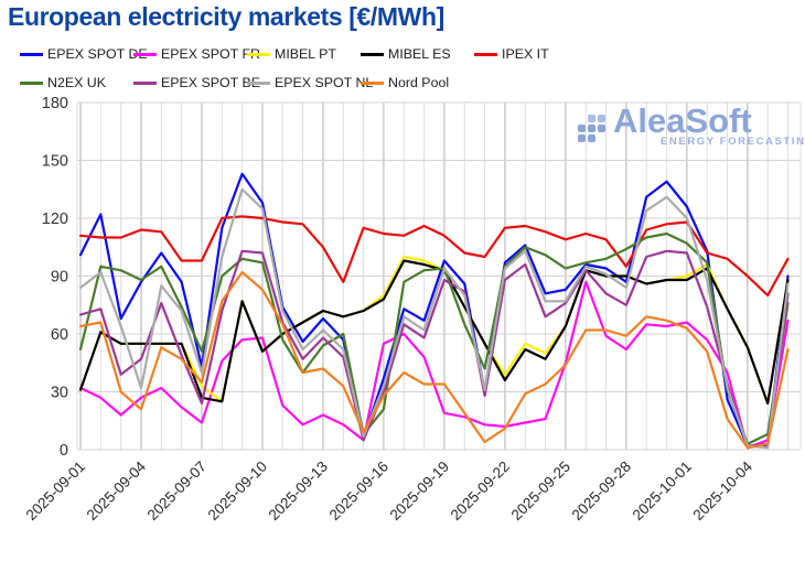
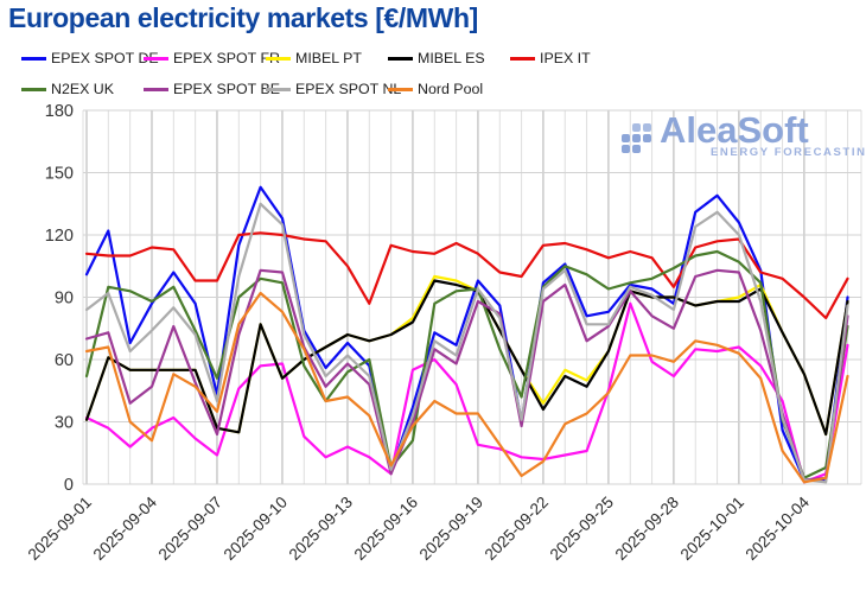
EPEX SPOT NL/2025-09-04: 32 -> 74
MIBEL PT/2025-09-07: 33 -> 27
